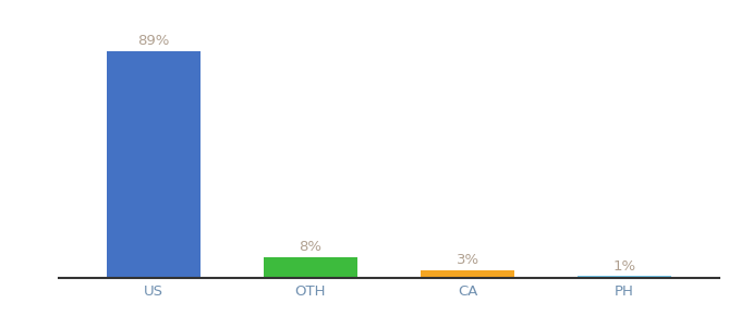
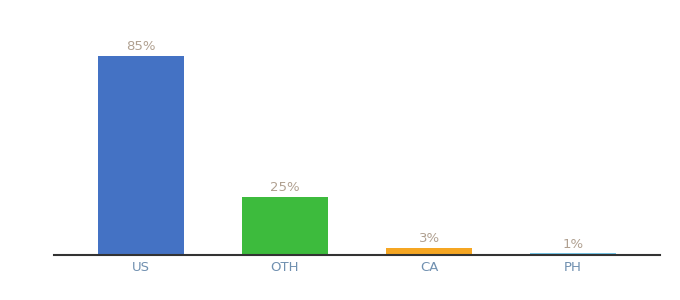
US: 89% -> 85%
OTH: 8% -> 25%
